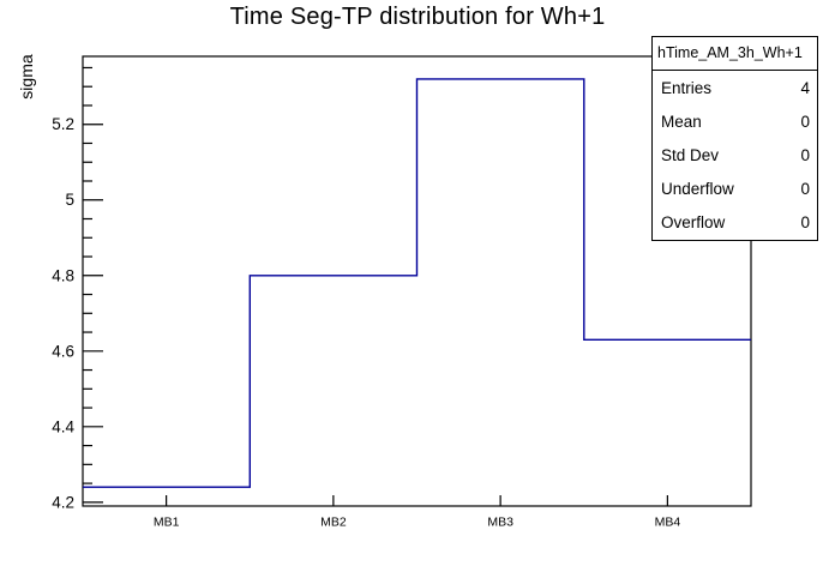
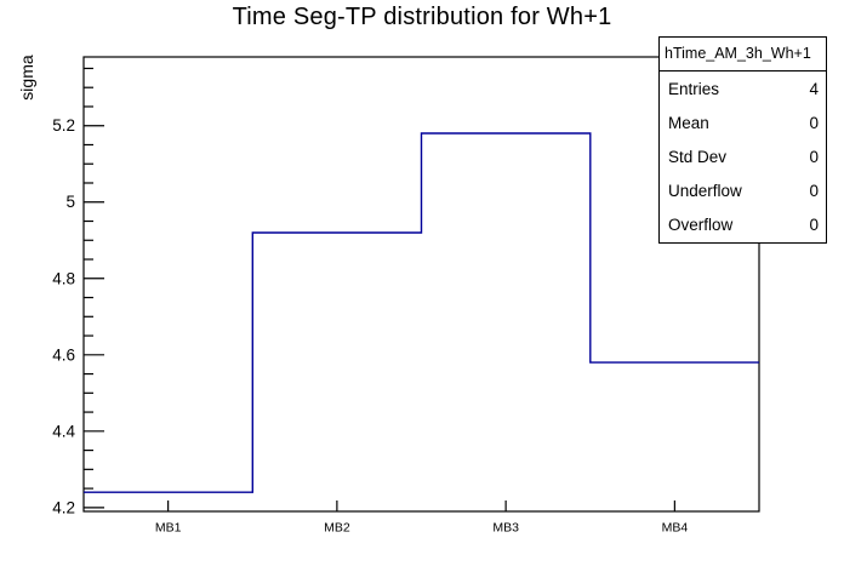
MB2: 4.80 -> 4.92
MB3: 5.32 -> 5.18
MB4: 4.63 -> 4.58
